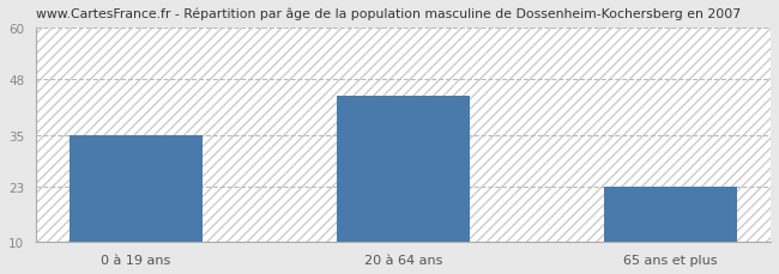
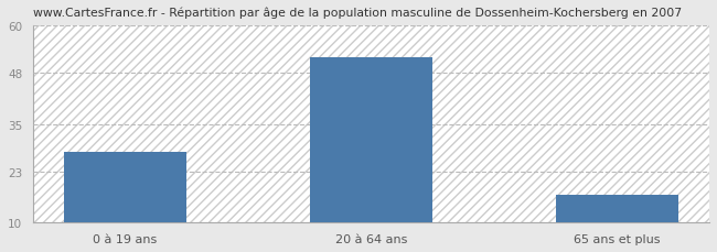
0 à 19 ans: 35 -> 28
20 à 64 ans: 44 -> 52
65 ans et plus: 23 -> 17
